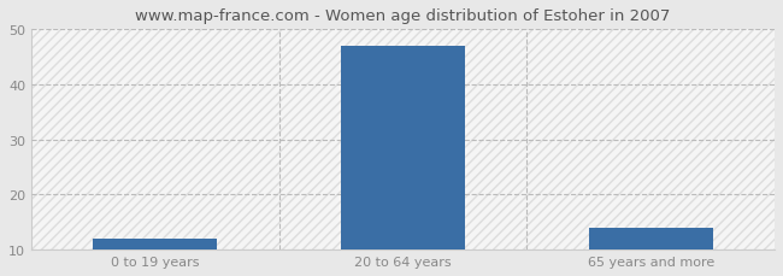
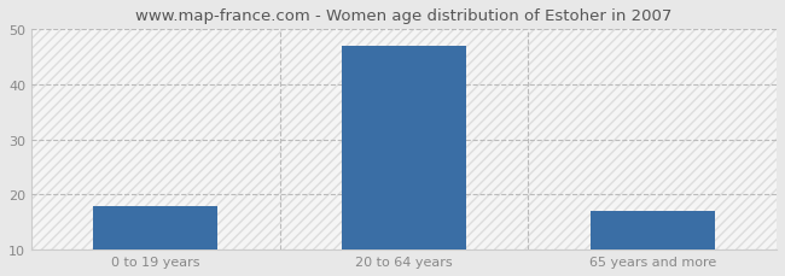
0 to 19 years: 12 -> 18
65 years and more: 14 -> 17
